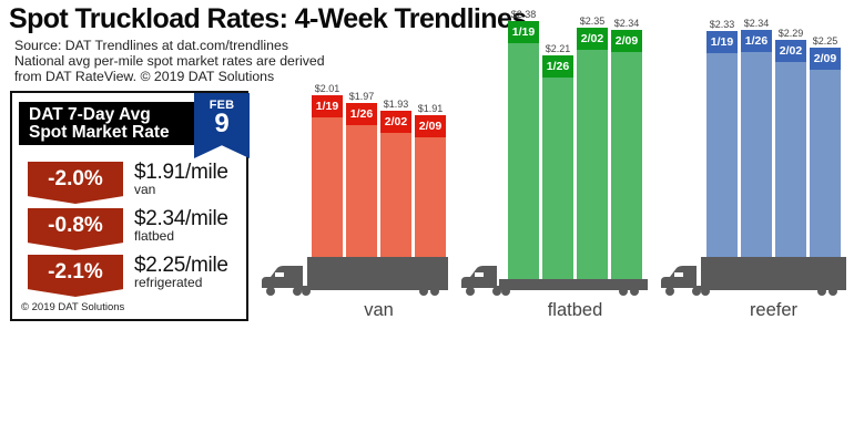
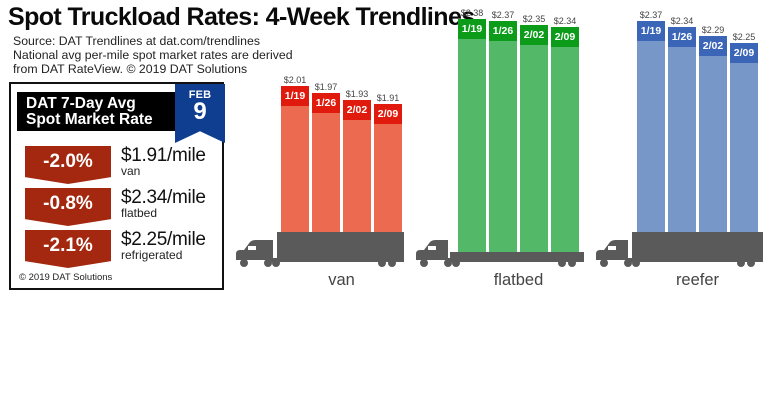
reefer/1/19: $2.33 -> $2.37
flatbed/1/26: $2.21 -> $2.37
